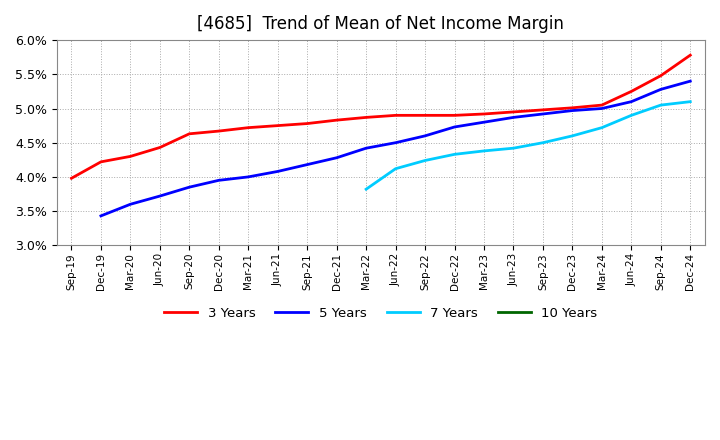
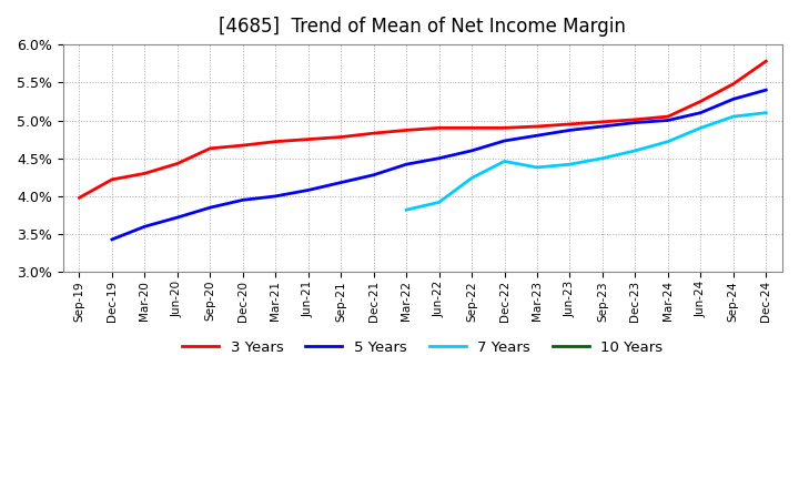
7 Years/Jun-22: 4.12% -> 3.92%
7 Years/Dec-22: 4.33% -> 4.46%
